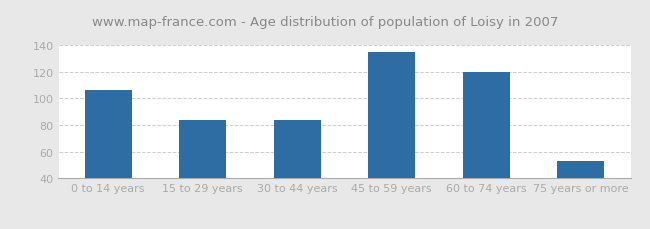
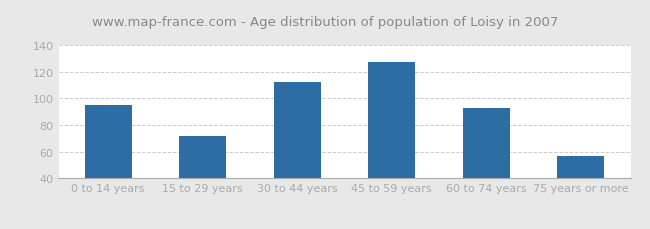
0 to 14 years: 106 -> 95
15 to 29 years: 84 -> 72
30 to 44 years: 84 -> 112
45 to 59 years: 135 -> 127
60 to 74 years: 120 -> 93
75 years or more: 53 -> 57
